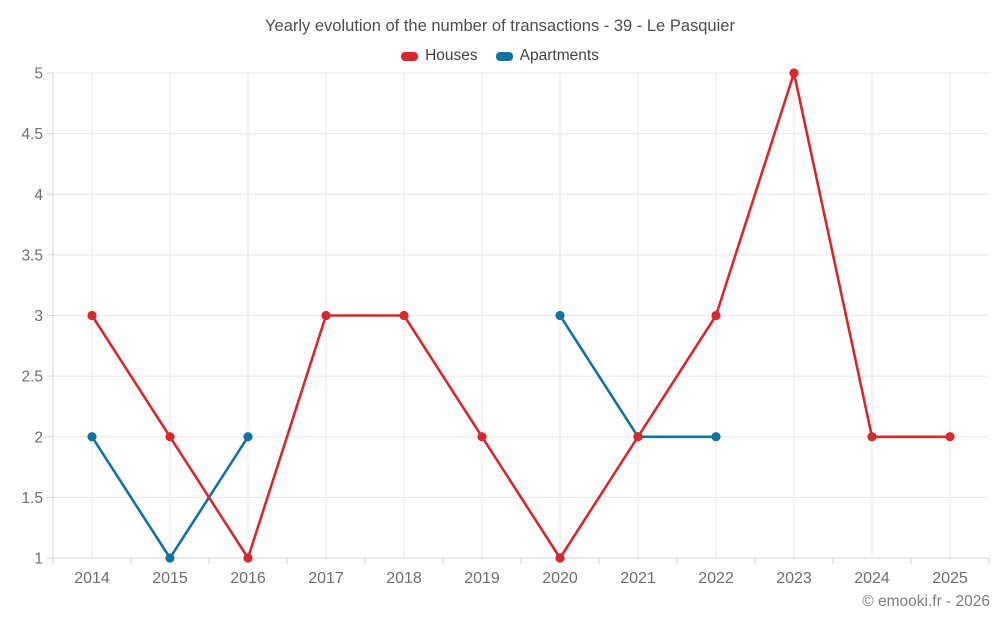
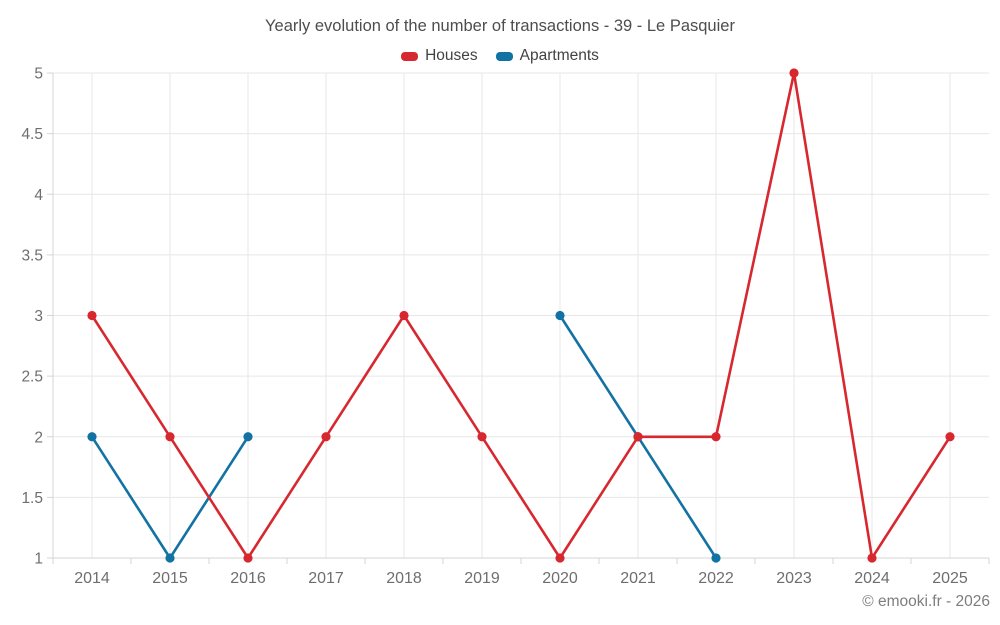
Houses/2017: 3 -> 2
Houses/2022: 3 -> 2
Apartments/2022: 2 -> 1
Houses/2024: 2 -> 1
